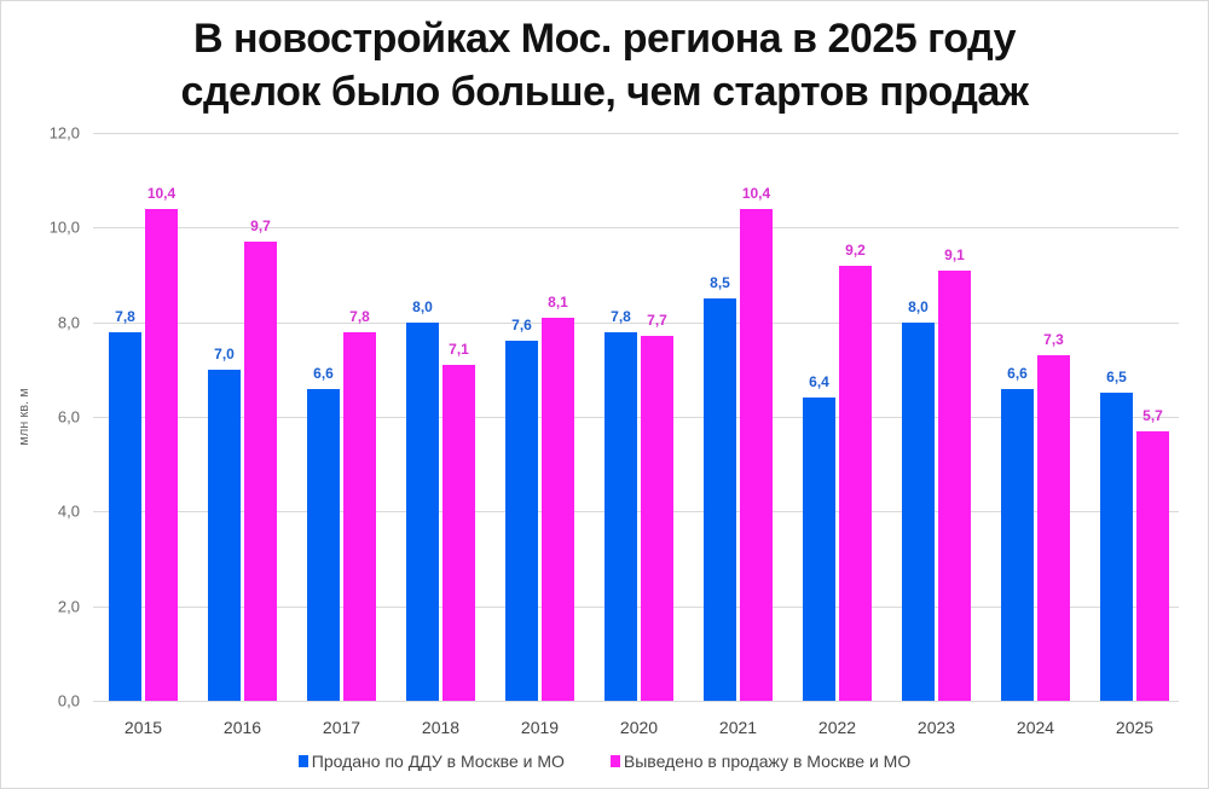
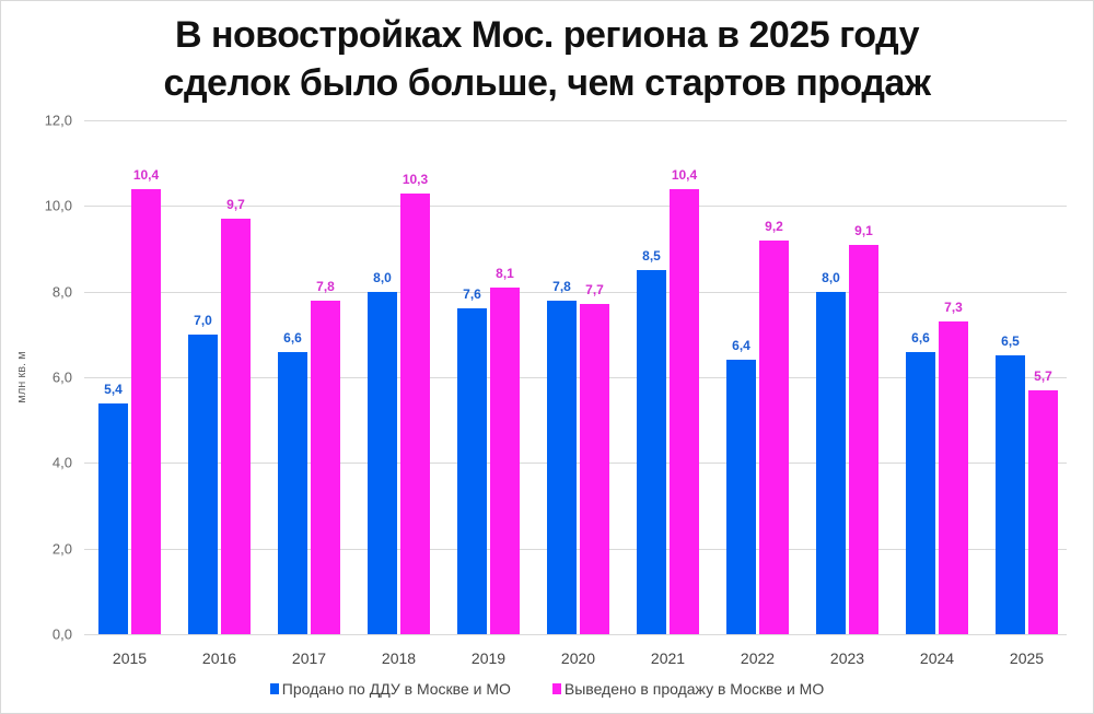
Продано по ДДУ в Москве и МО/2015: 7,8 -> 5,4
Выведено в продажу в Москве и МО/2018: 7,1 -> 10,3
